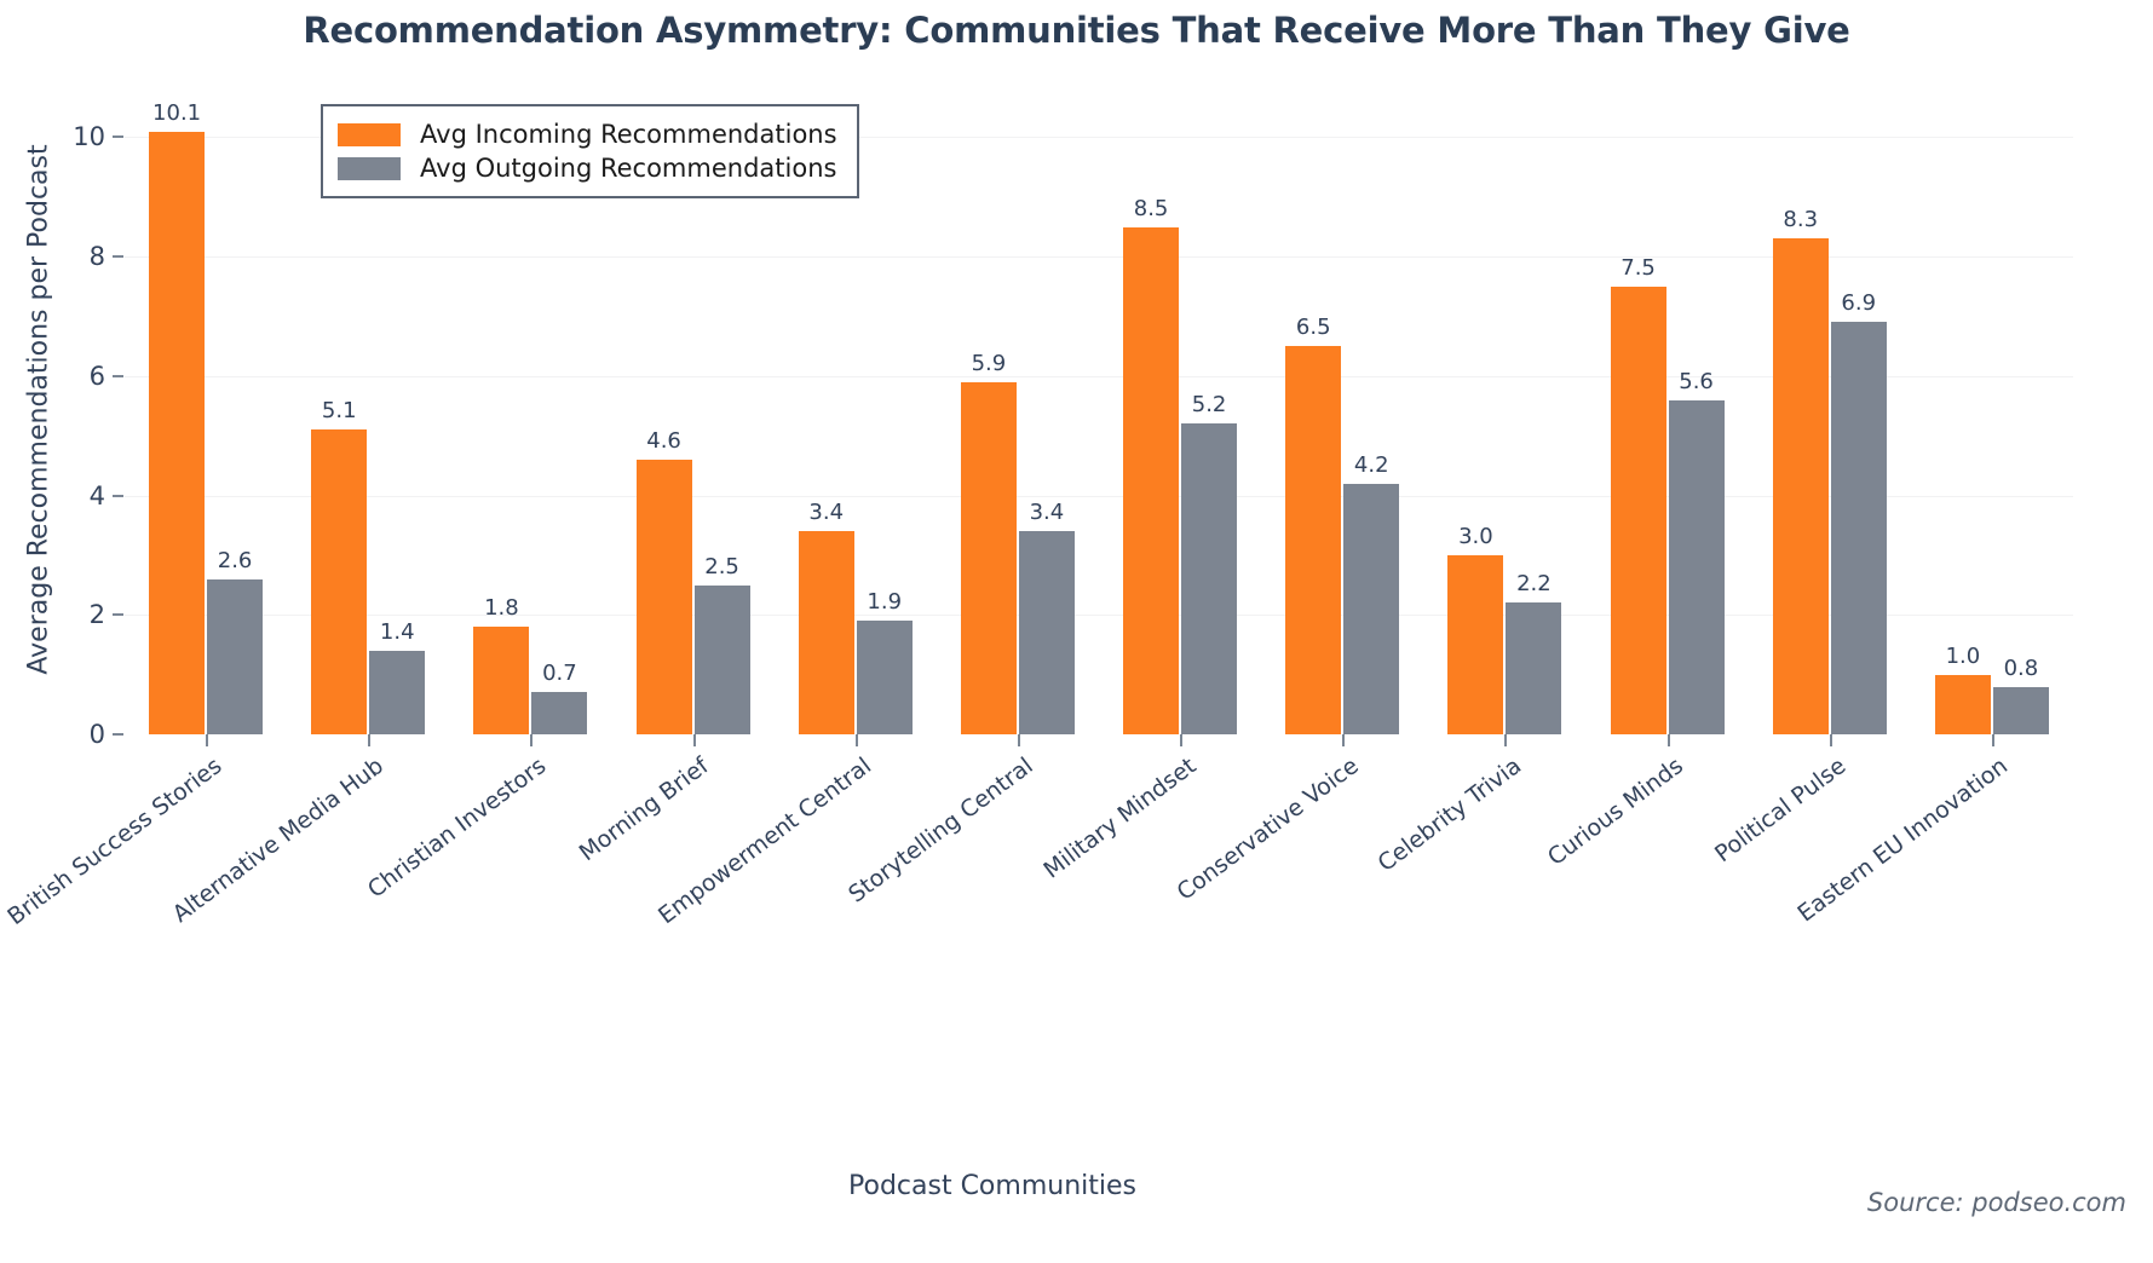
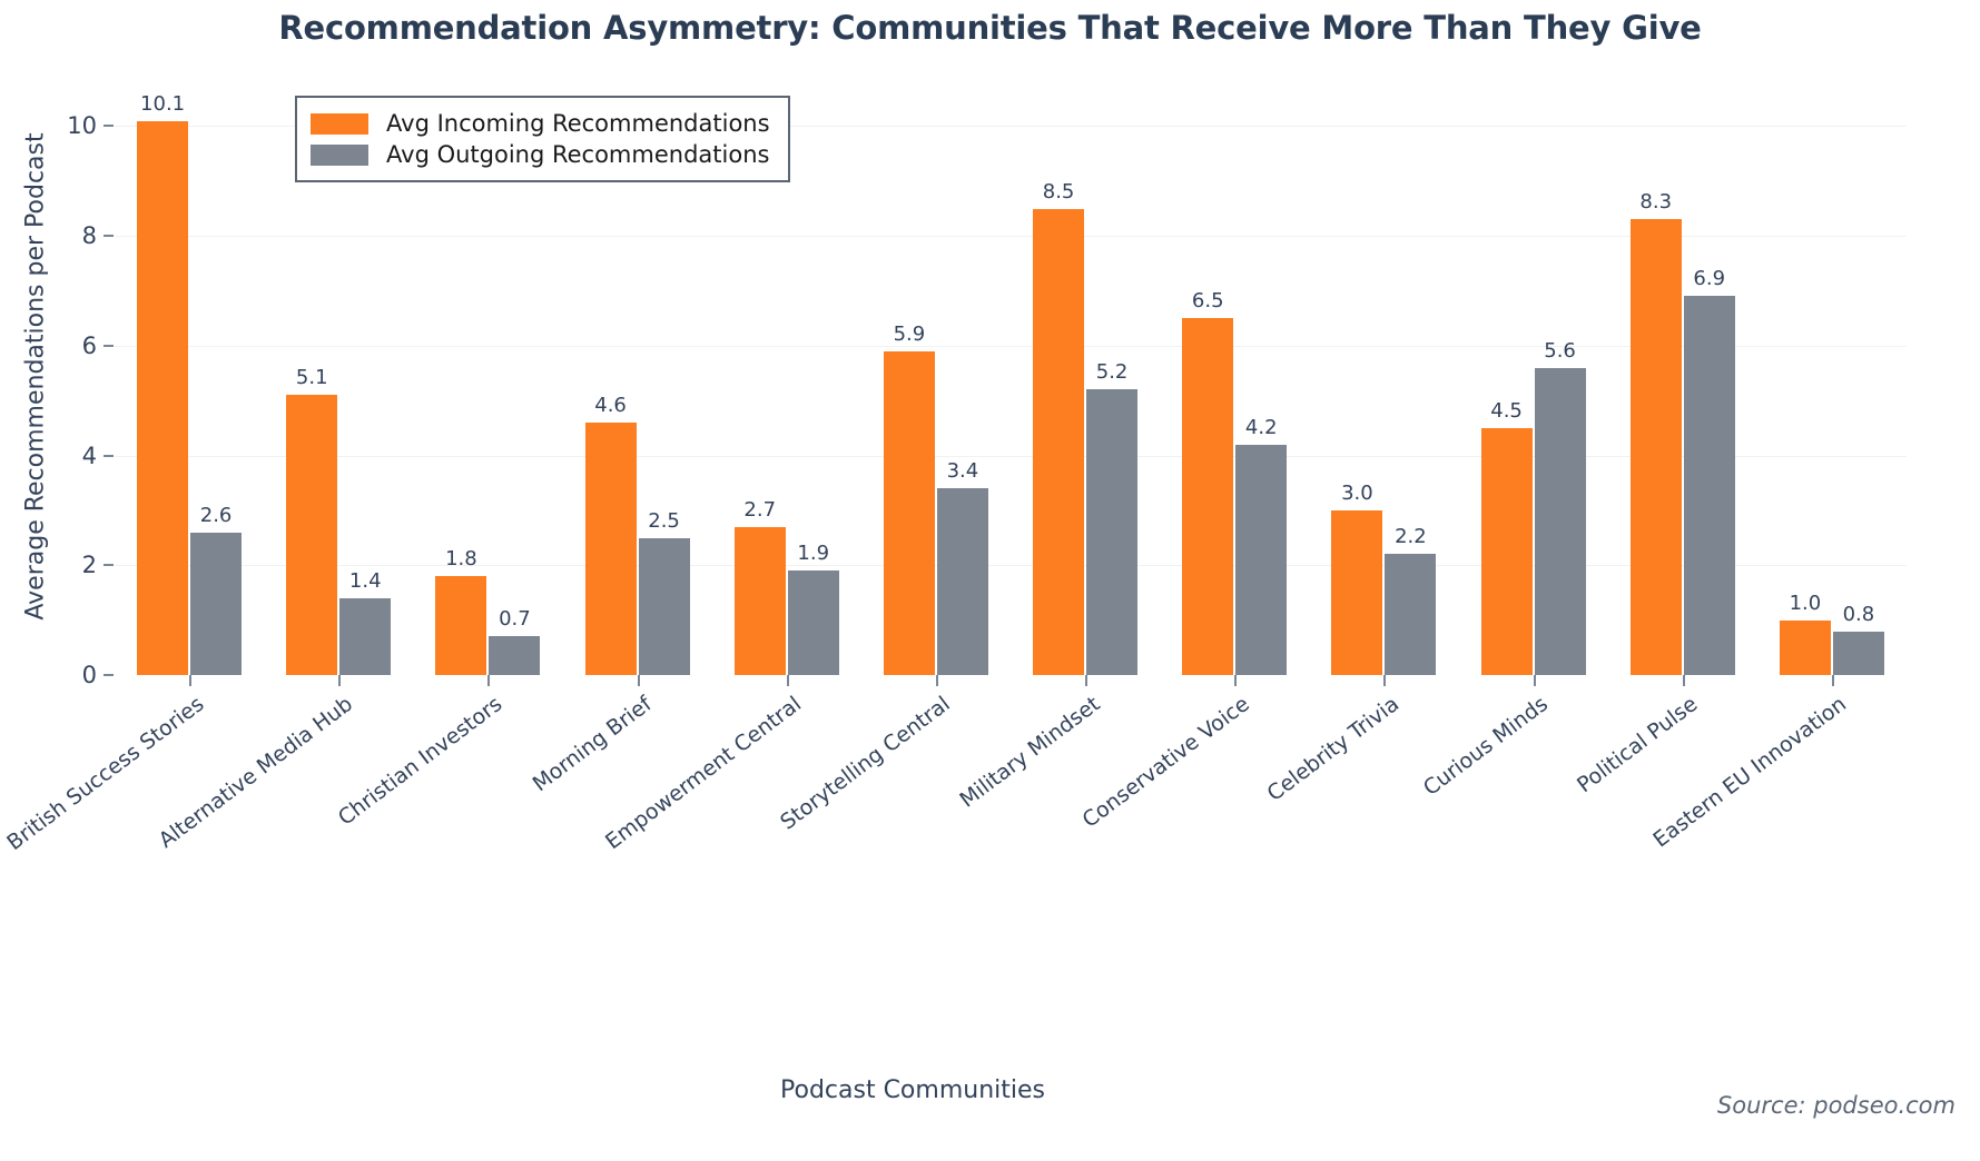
Avg Incoming Recommendations/Empowerment Central: 3.4 -> 2.7
Avg Incoming Recommendations/Curious Minds: 7.5 -> 4.5
